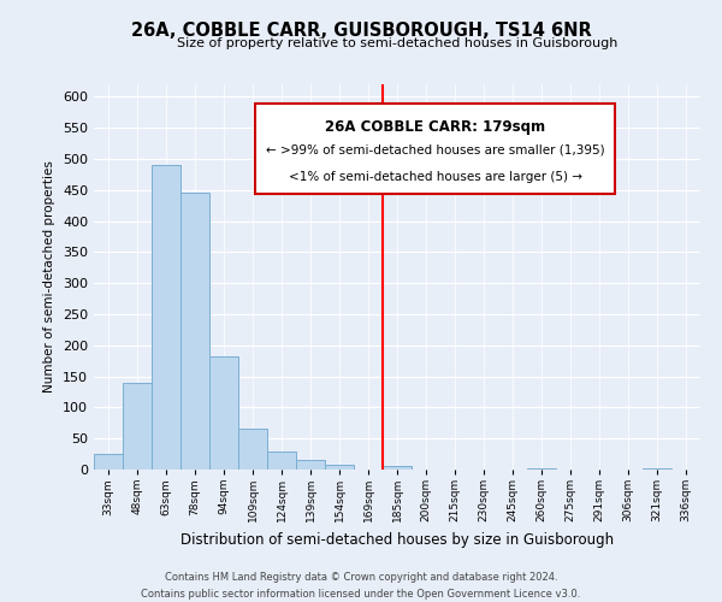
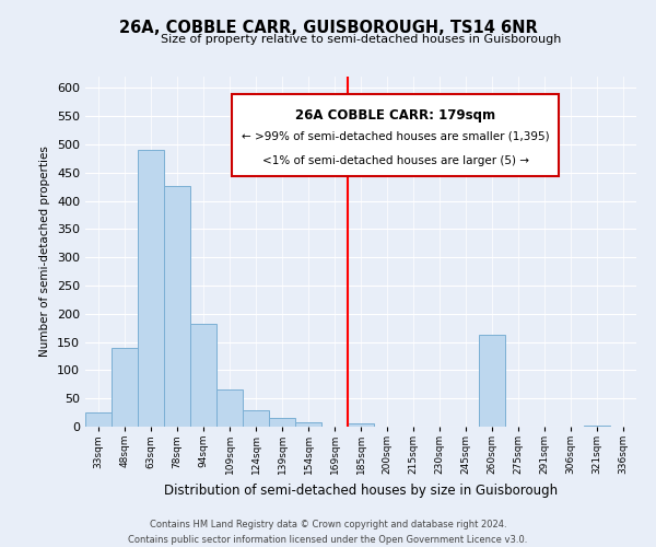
78sqm: 445 -> 426
260sqm: 2 -> 162
